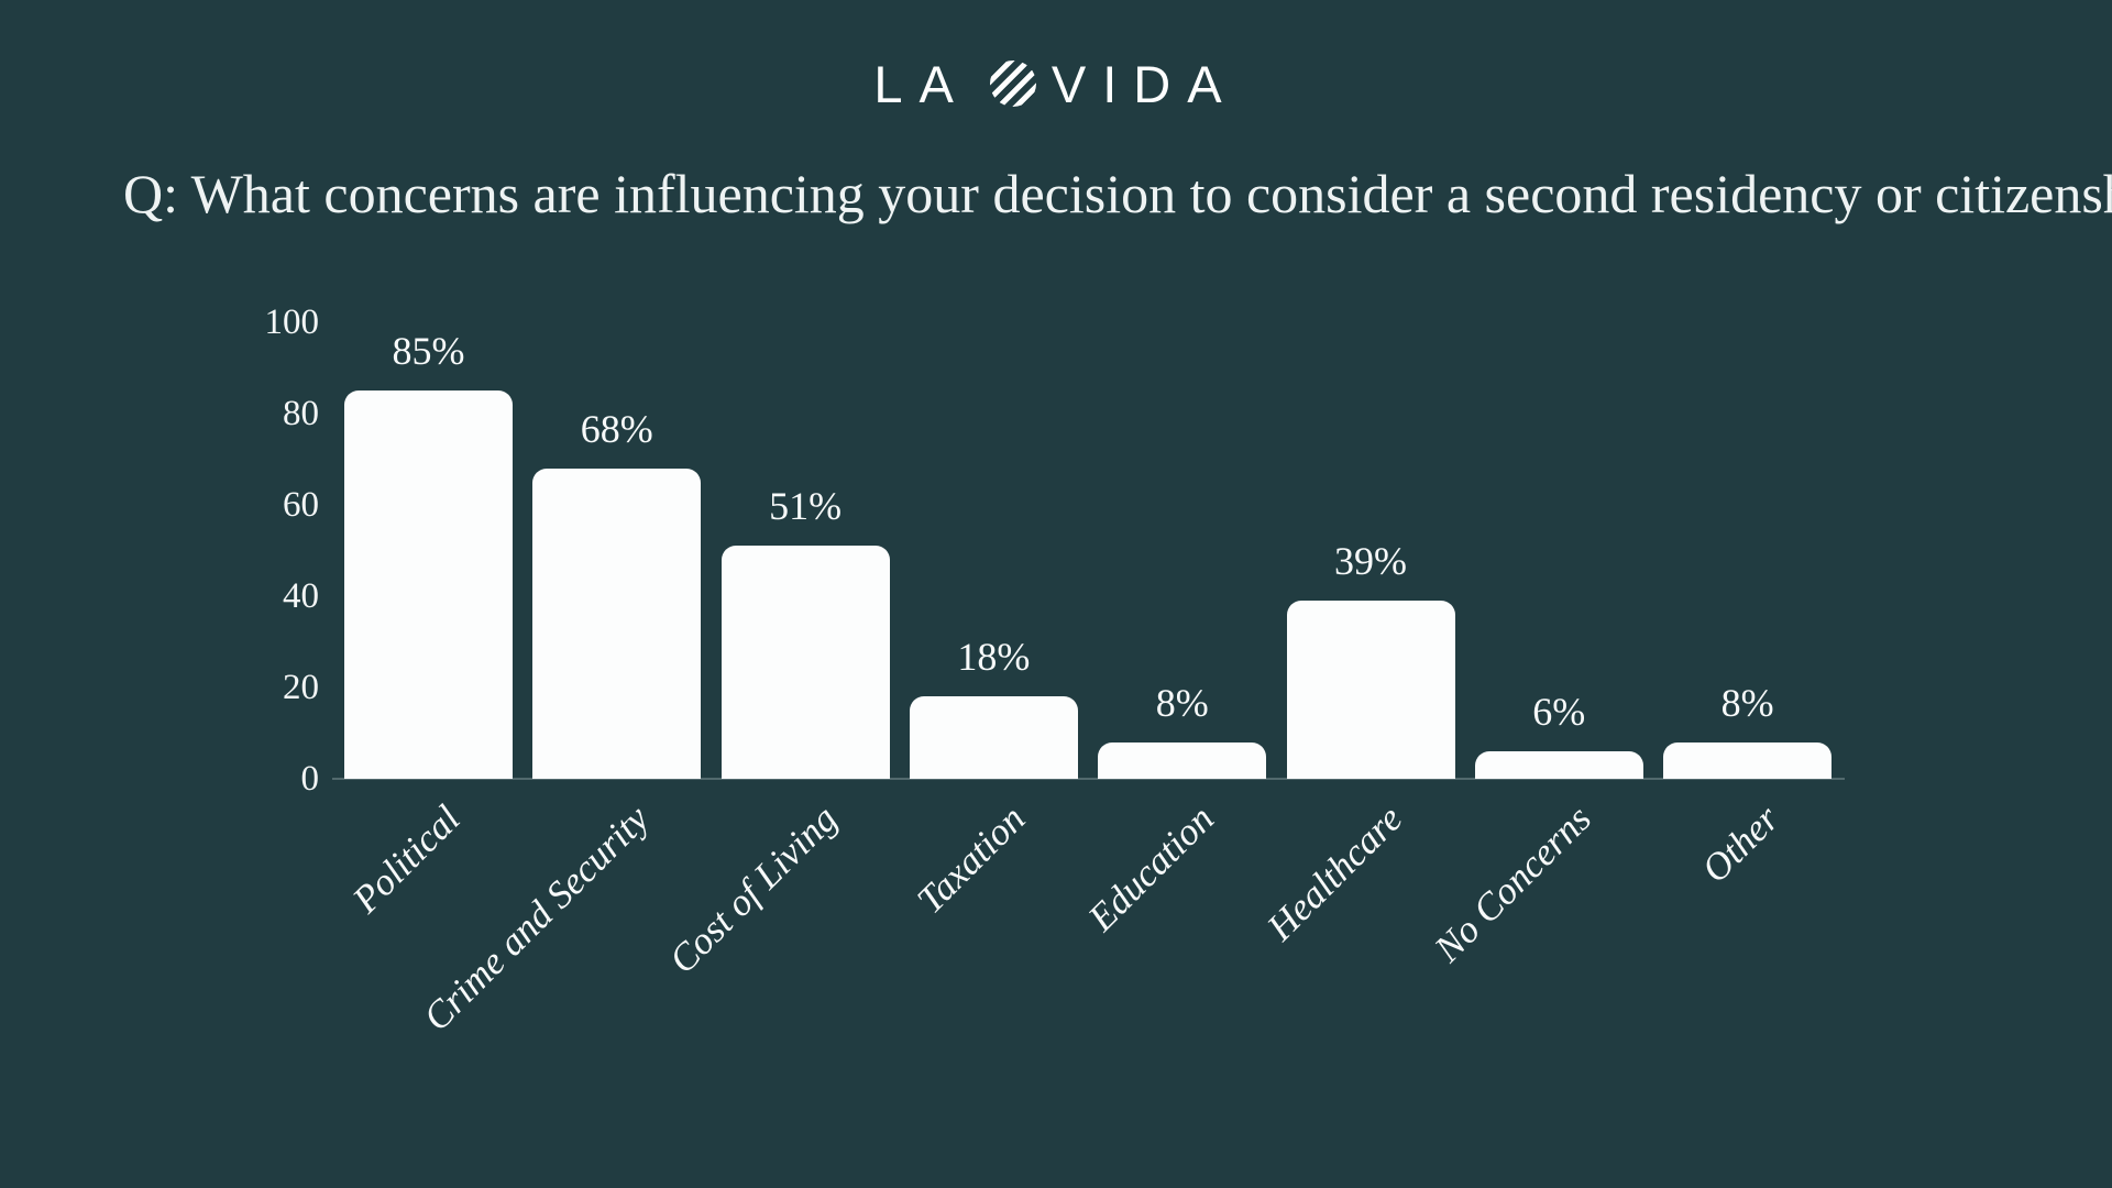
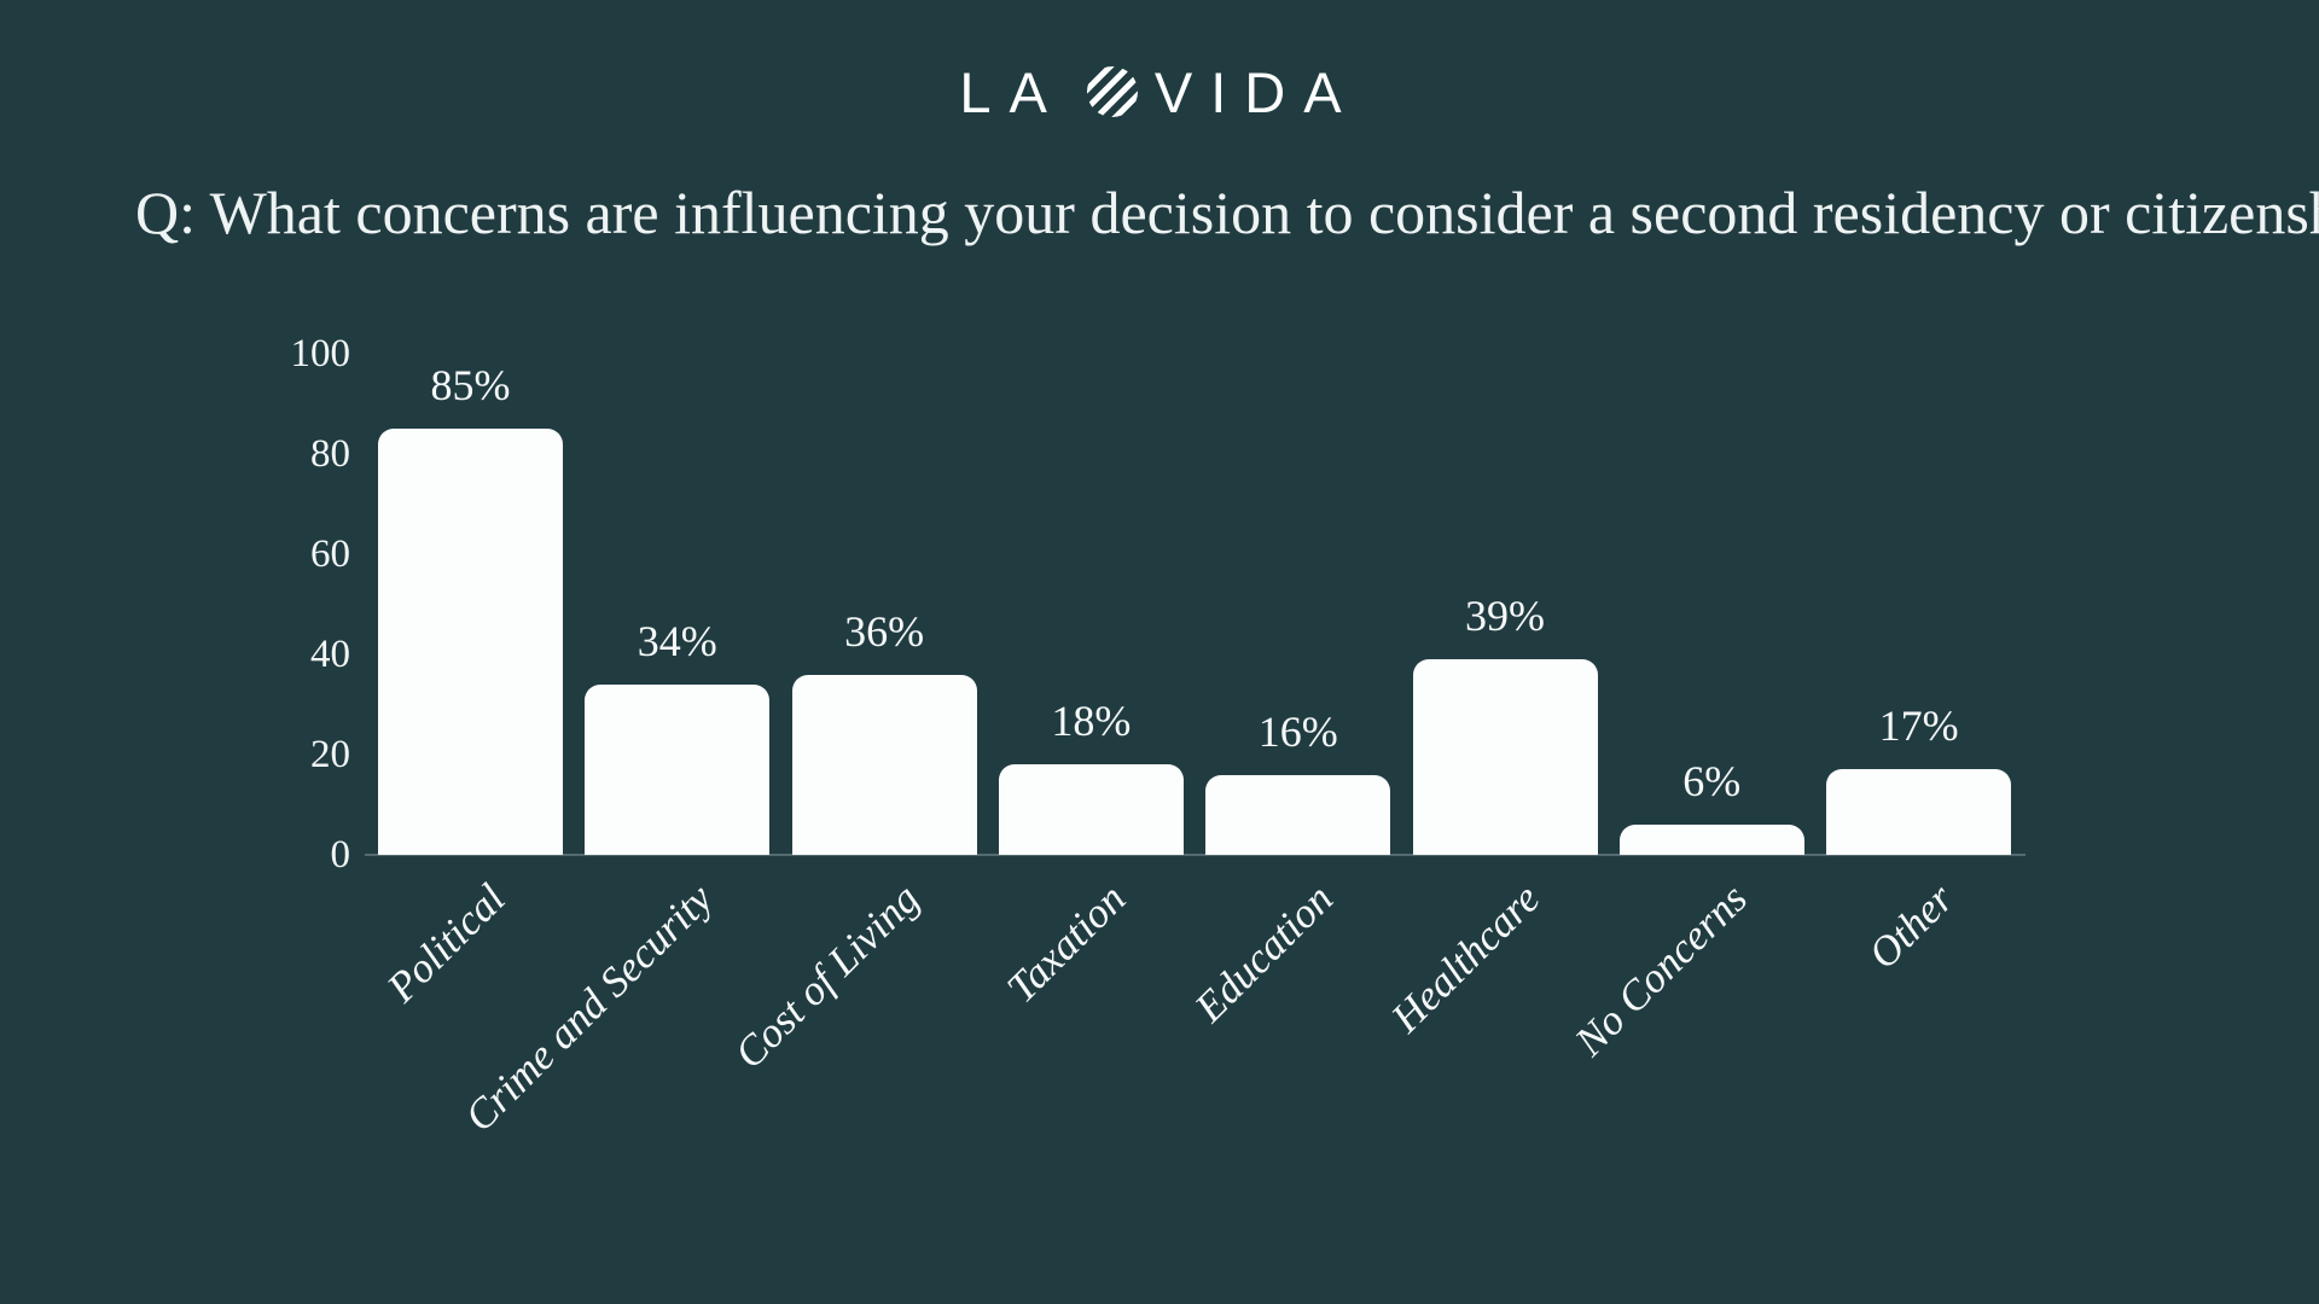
Crime and Security: 68% -> 34%
Cost of Living: 51% -> 36%
Education: 8% -> 16%
Other: 8% -> 17%
